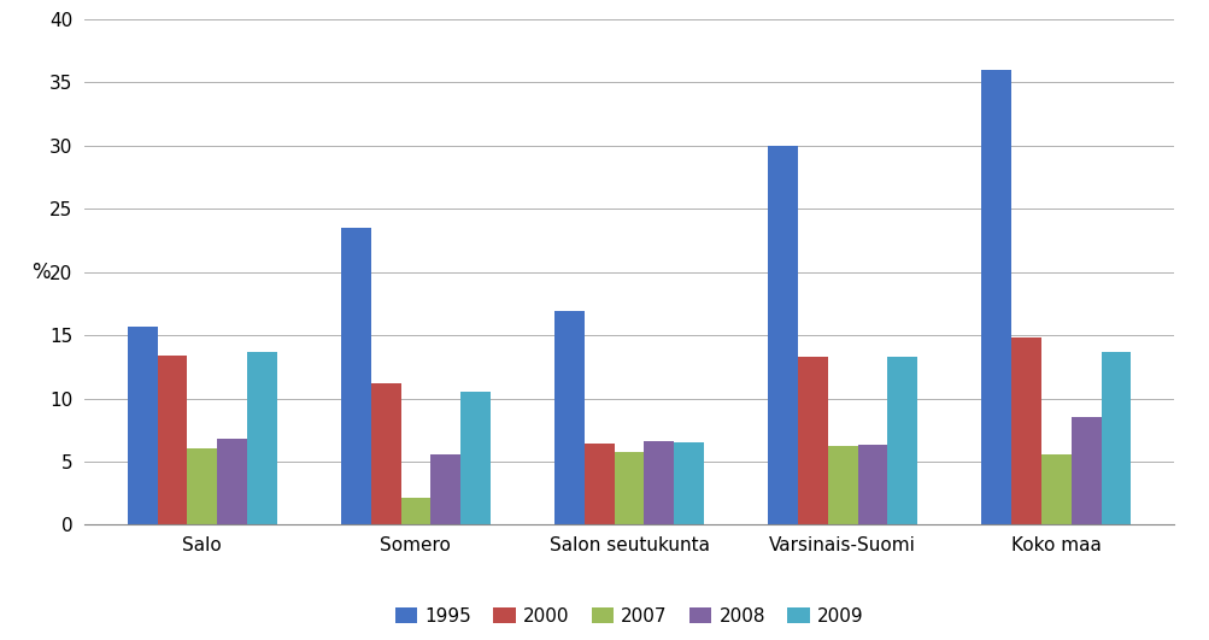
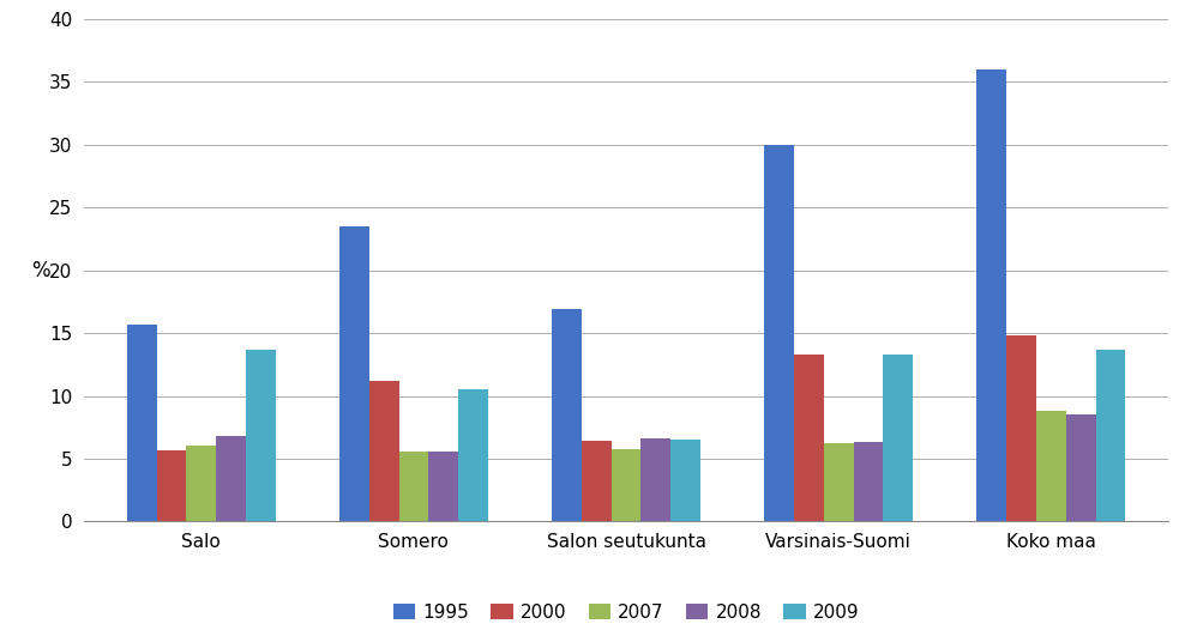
2000/Salo: 13.4 -> 5.7
2007/Somero: 2.1 -> 5.6
2007/Koko maa: 5.6 -> 8.8
